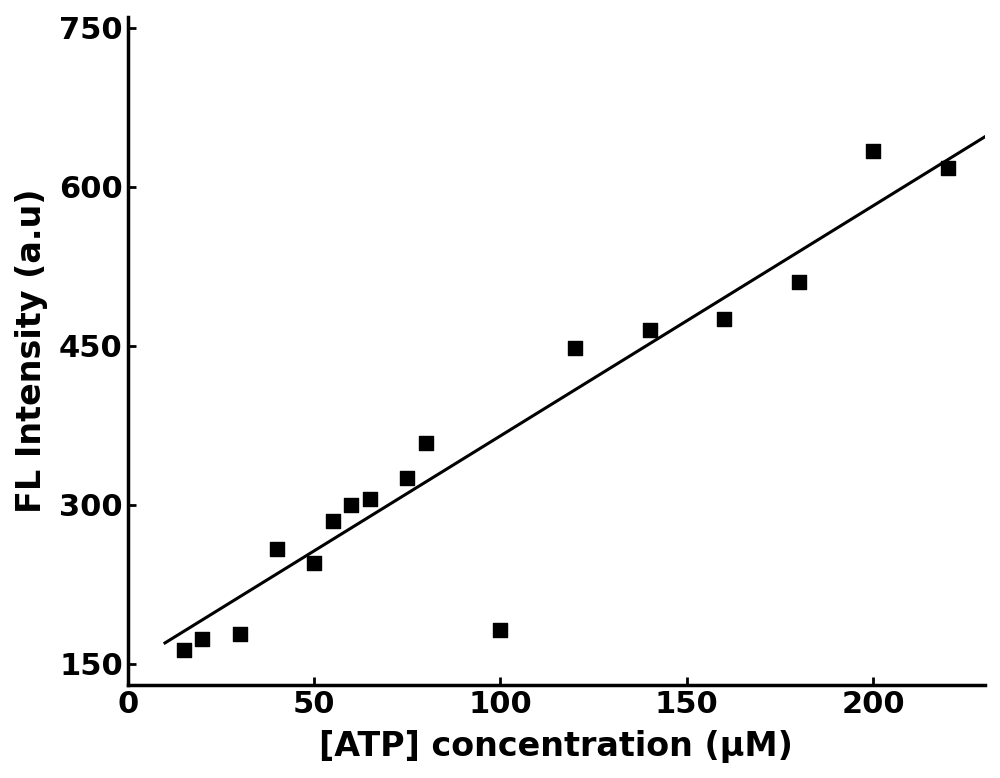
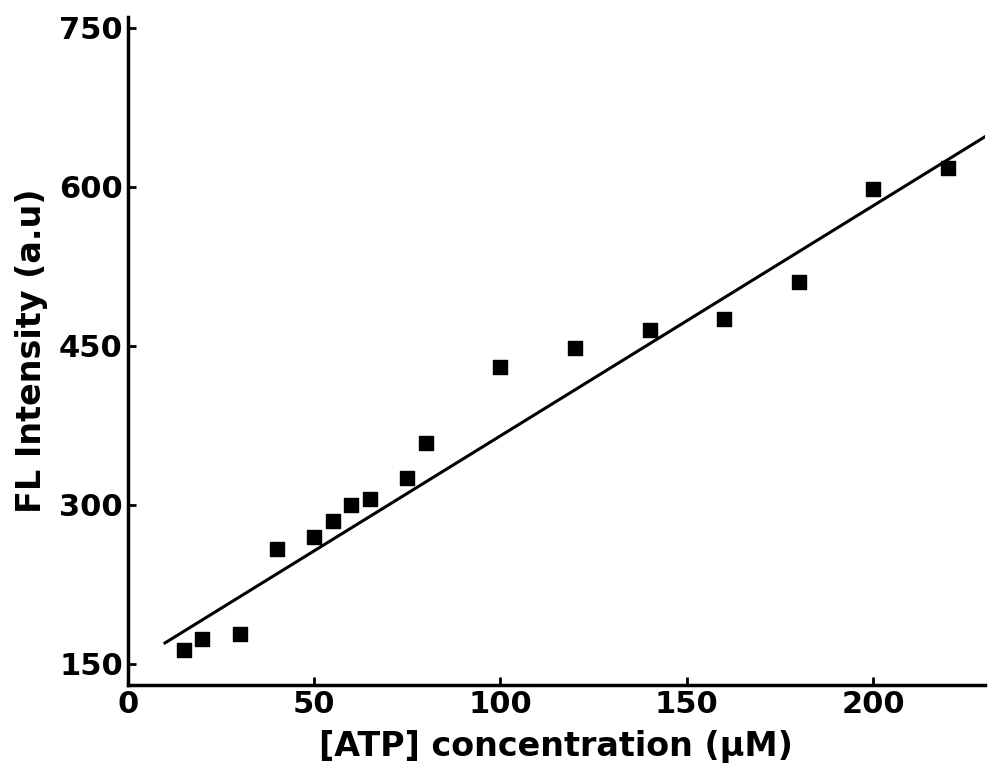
50: 245 -> 270
100: 182 -> 430
200: 634 -> 598
